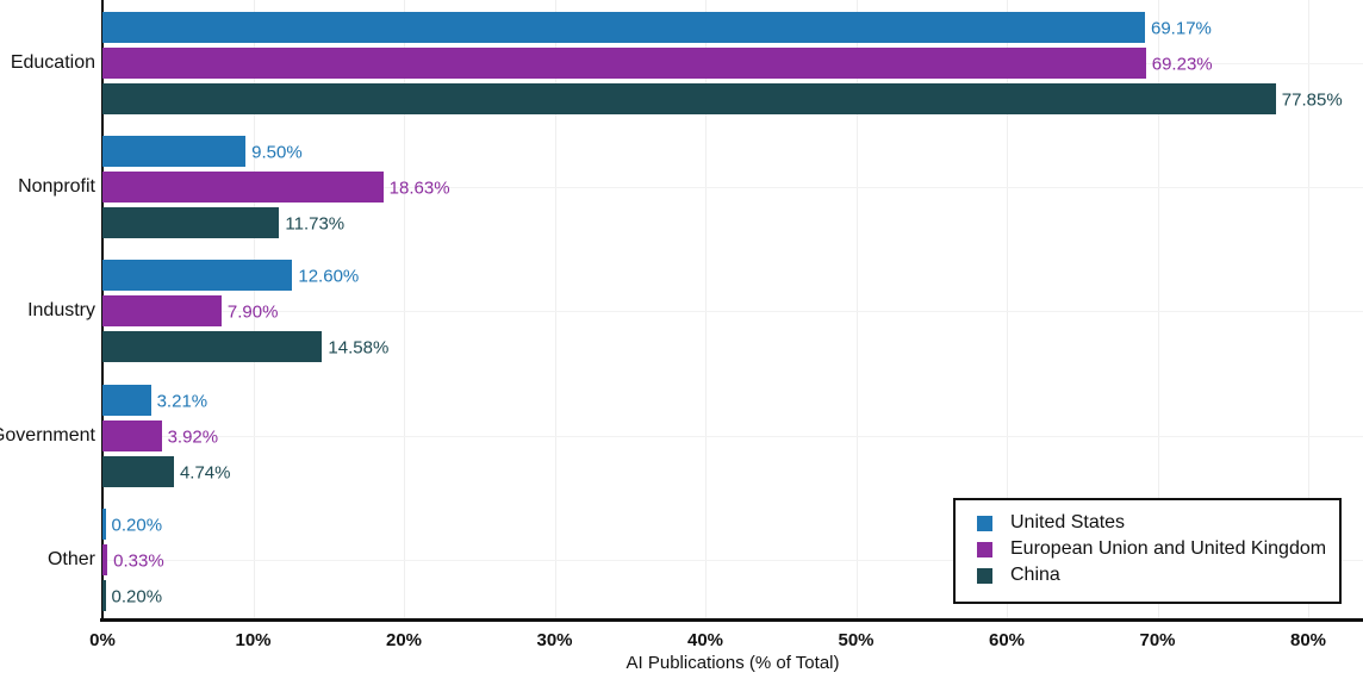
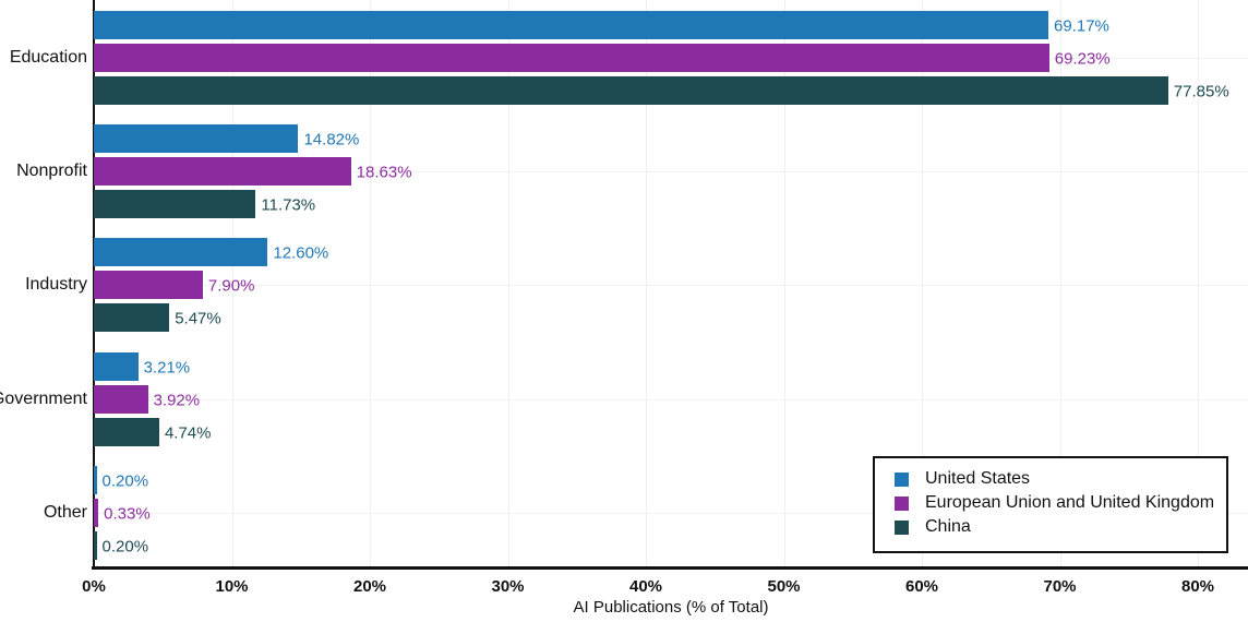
United States/Nonprofit: 9.50% -> 14.82%
China/Industry: 14.58% -> 5.47%
